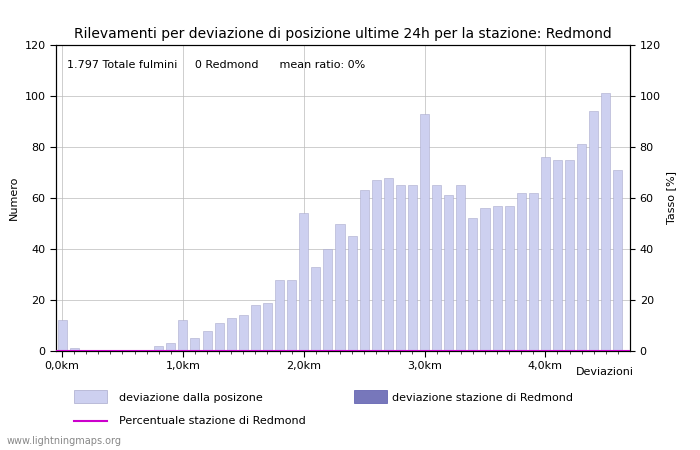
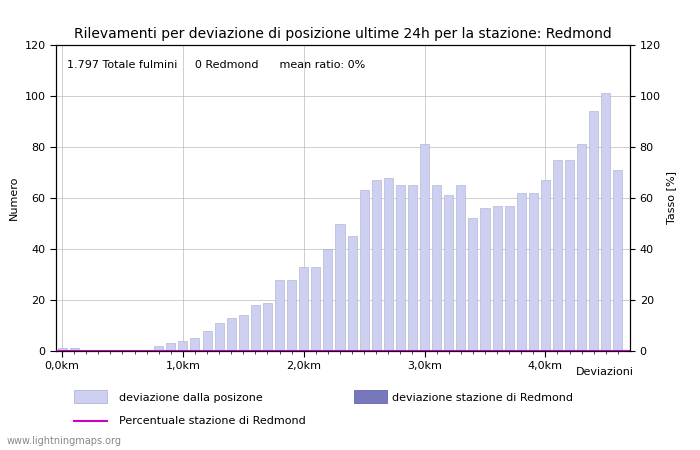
0,0km: 12 -> 1
1,0km: 12 -> 4
2,0km: 54 -> 33
3,0km: 93 -> 81
4,0km: 76 -> 67
